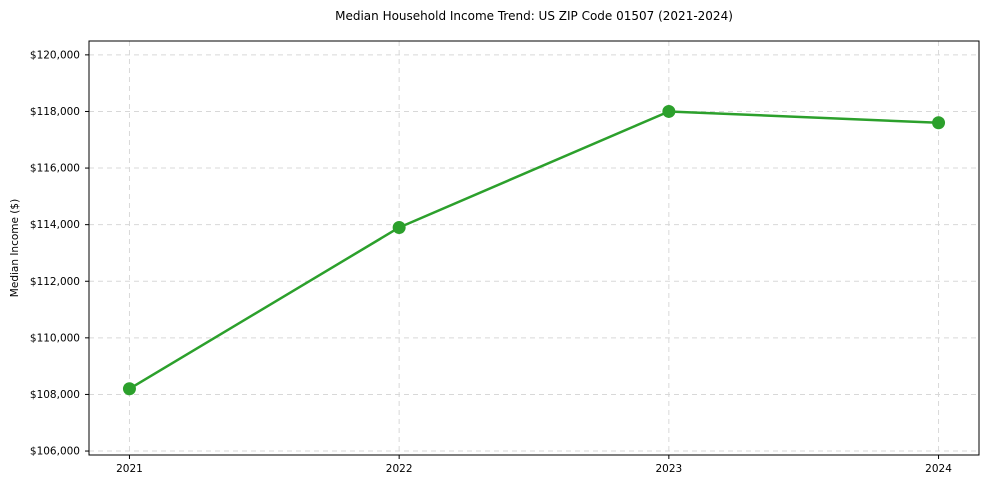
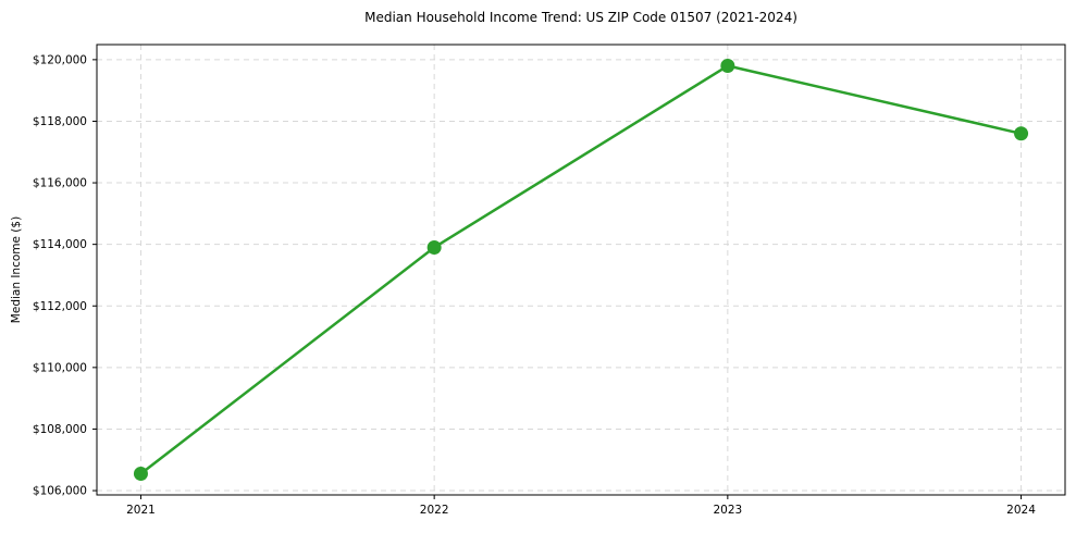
2021: $108200 -> $106600
2023: $118000 -> $119800
